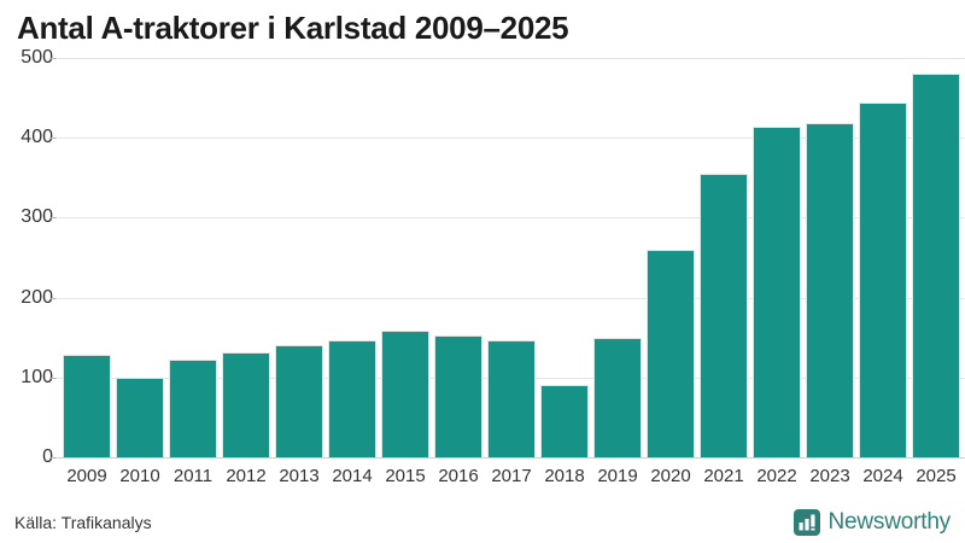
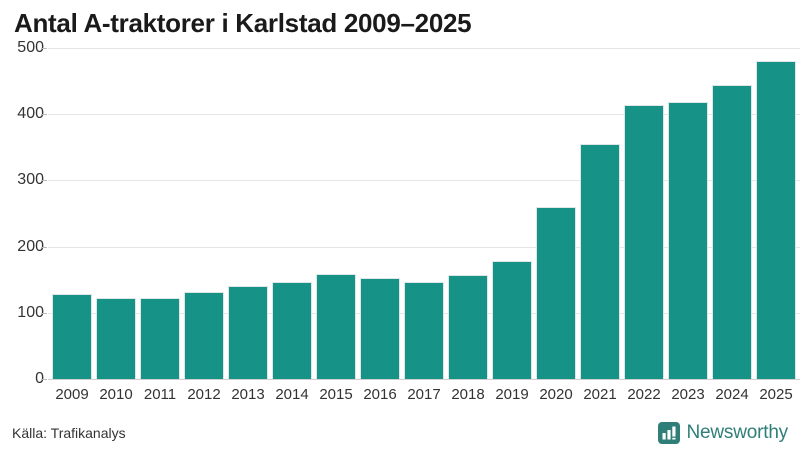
2010: 100 -> 120
2018: 90 -> 160
2019: 150 -> 180
